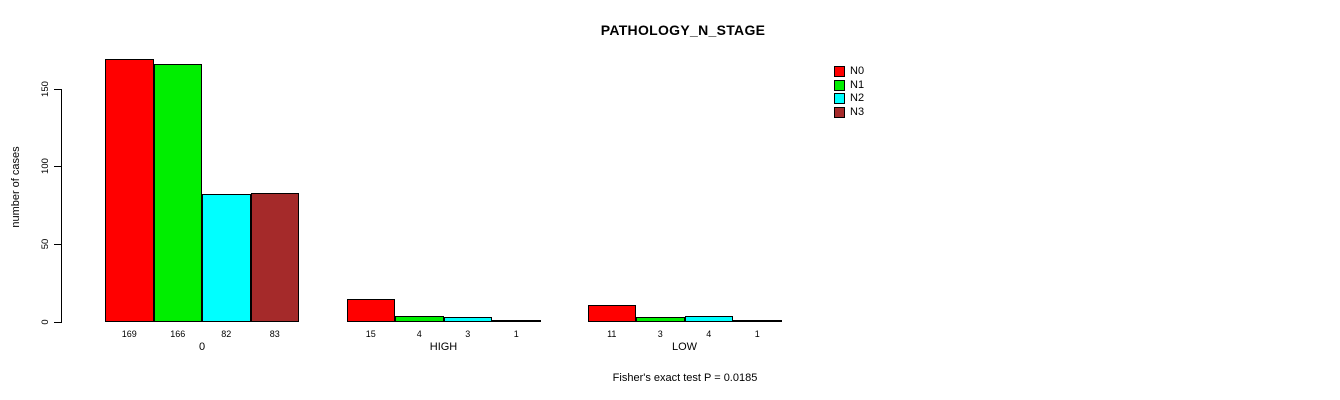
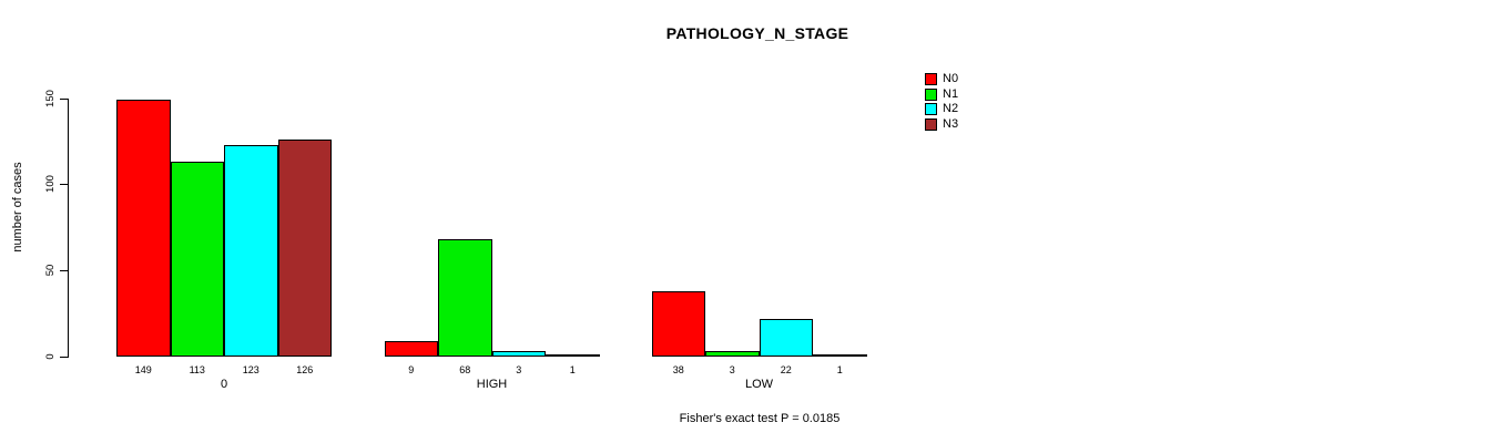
N0/0: 169 -> 149
N1/0: 166 -> 113
N2/0: 82 -> 123
N3/0: 83 -> 126
N0/HIGH: 15 -> 9
N1/HIGH: 4 -> 68
N0/LOW: 11 -> 38
N2/LOW: 4 -> 22
